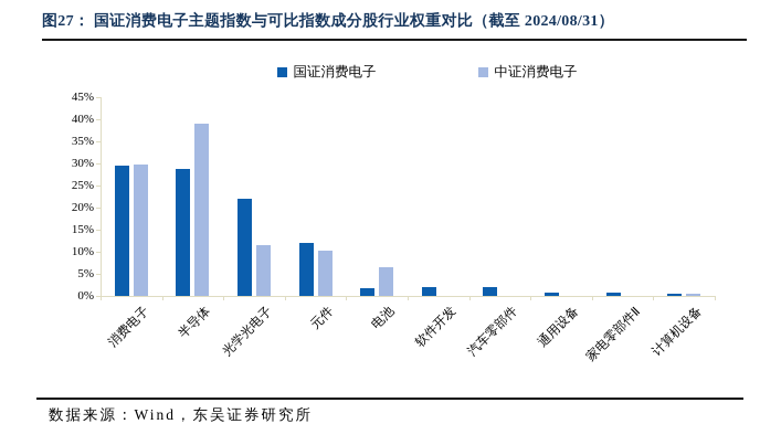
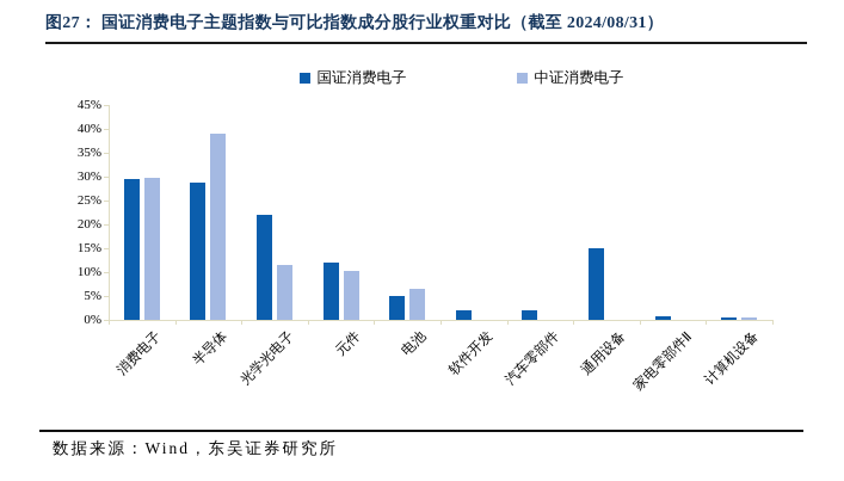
国证消费电子/电池: 2% -> 5%
国证消费电子/通用设备: 1% -> 15%
